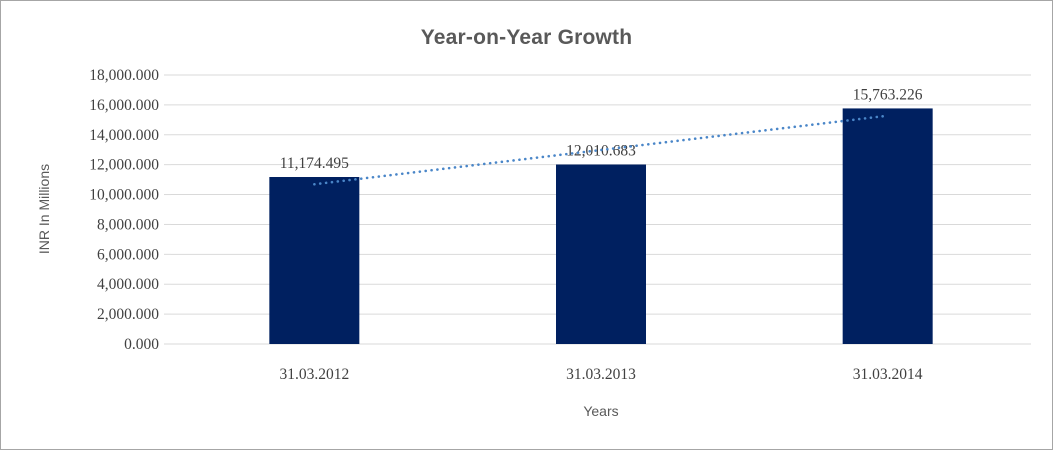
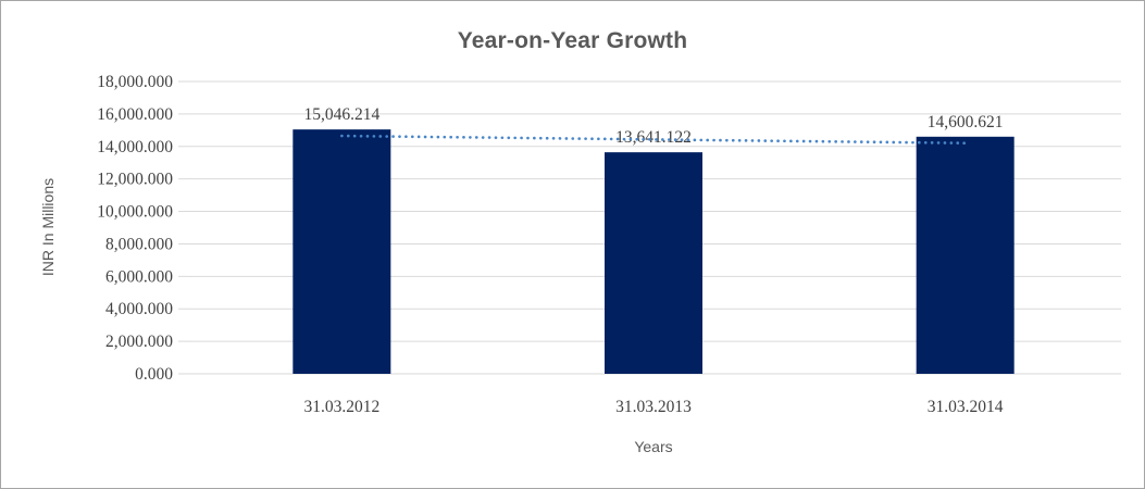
31.03.2012: 11,174.495 -> 15,046.214
31.03.2013: 12,010.683 -> 13,641.122
31.03.2014: 15,763.226 -> 14,600.621
